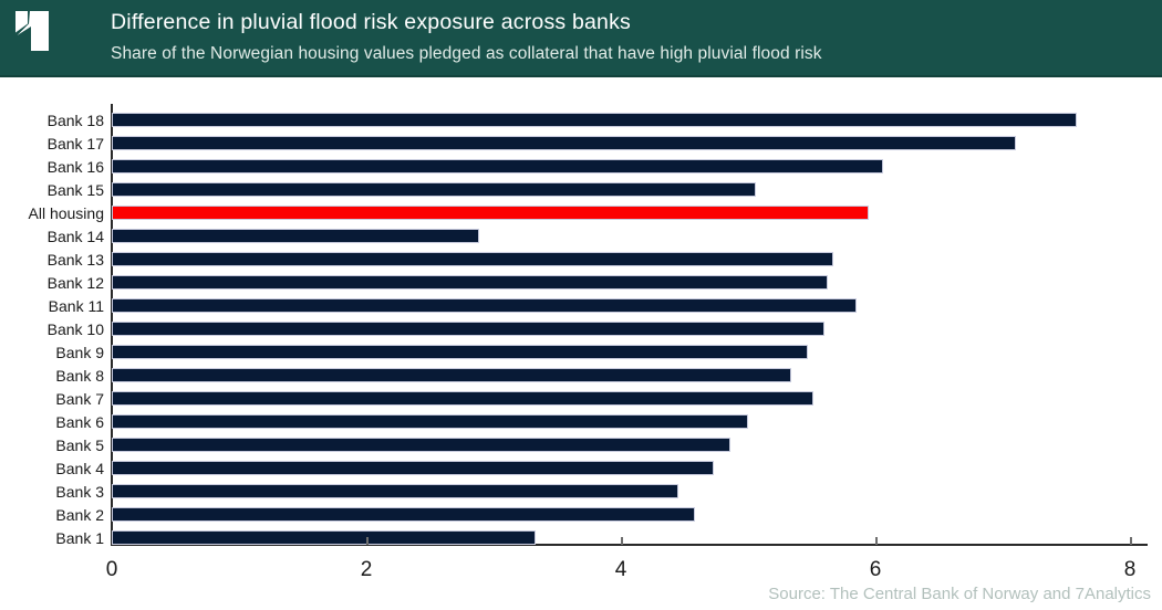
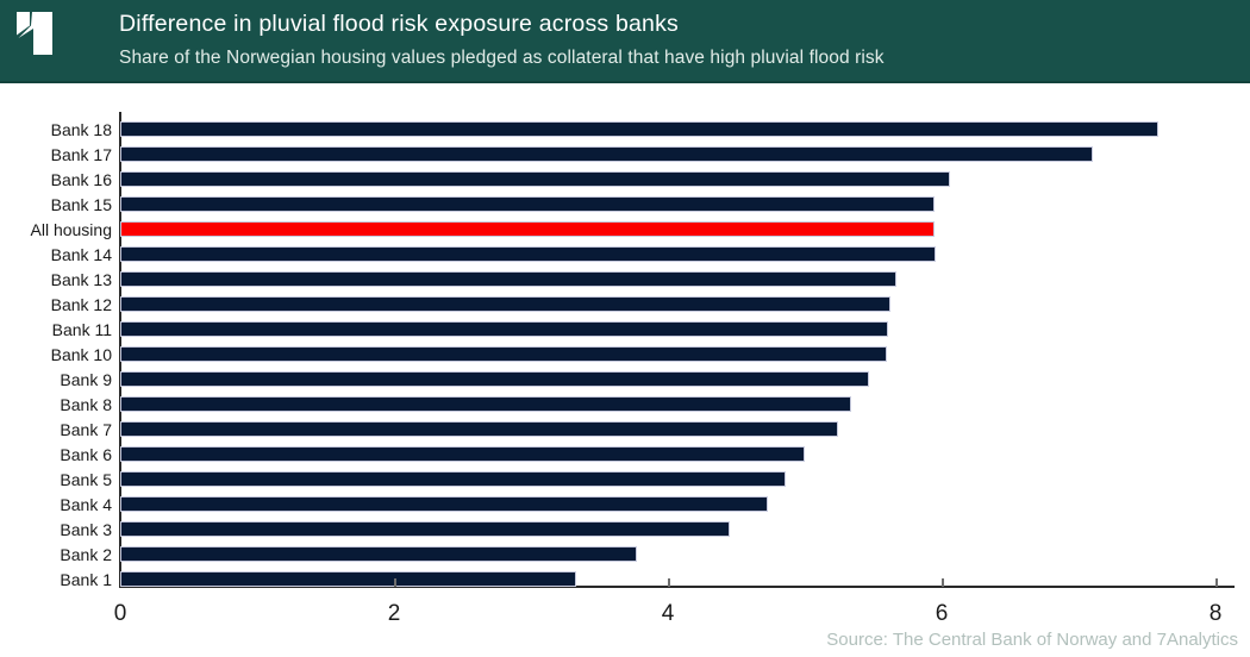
Bank 15: 5.06 -> 5.95
Bank 14: 2.89 -> 5.96
Bank 11: 5.85 -> 5.61
Bank 7: 5.51 -> 5.24
Bank 2: 4.58 -> 3.77
